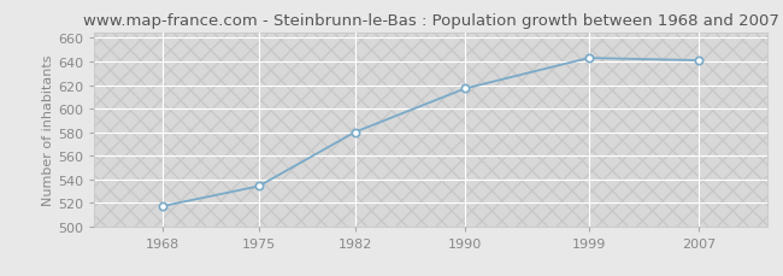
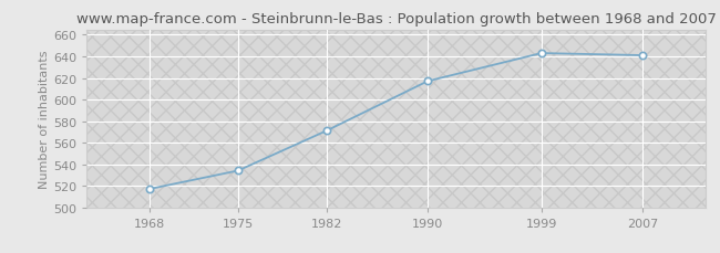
1982: 580 -> 571
